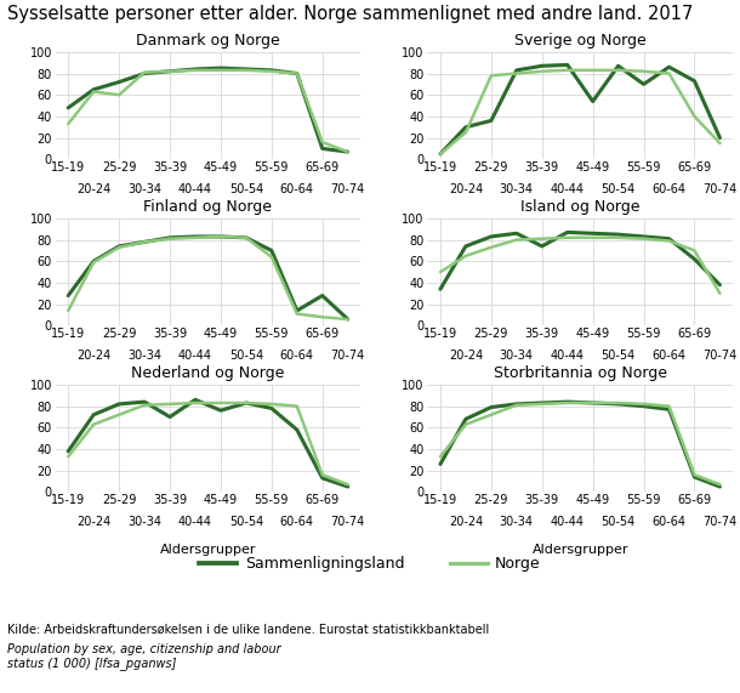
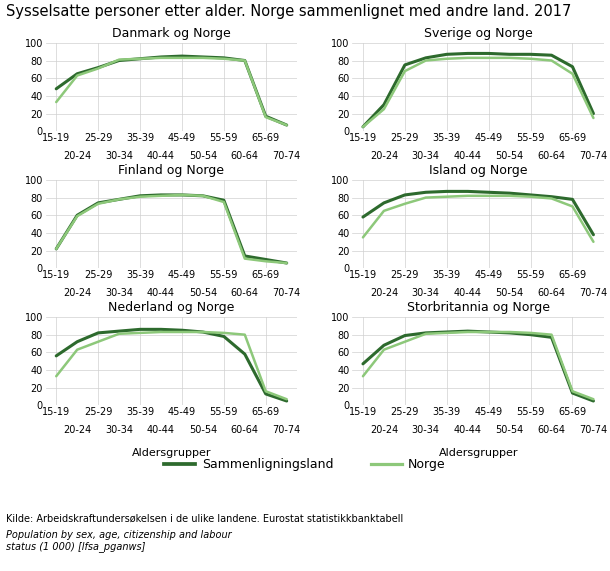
Danmark og Norge/Norge/25-29: 60 -> 71
Danmark og Norge/Sammenligningsland/65-69: 10 -> 17
Sverige og Norge/Sammenligningsland/25-29: 36 -> 75
Sverige og Norge/Norge/25-29: 78 -> 68
Sverige og Norge/Sammenligningsland/45-49: 54 -> 88
Sverige og Norge/Sammenligningsland/55-59: 70 -> 87
Sverige og Norge/Norge/65-69: 40 -> 65
Finland og Norge/Sammenligningsland/15-19: 28 -> 22
Finland og Norge/Norge/15-19: 14 -> 22
Finland og Norge/Sammenligningsland/55-59: 70 -> 77
Finland og Norge/Norge/55-59: 64 -> 75
Finland og Norge/Sammenligningsland/65-69: 28 -> 10
Island og Norge/Sammenligningsland/15-19: 34 -> 58
Island og Norge/Norge/15-19: 50 -> 35
Island og Norge/Sammenligningsland/35-39: 74 -> 87
Island og Norge/Sammenligningsland/65-69: 62 -> 78
Nederland og Norge/Sammenligningsland/15-19: 38 -> 56
Nederland og Norge/Sammenligningsland/35-39: 70 -> 86
Nederland og Norge/Sammenligningsland/45-49: 76 -> 85
Storbritannia og Norge/Sammenligningsland/15-19: 26 -> 47
